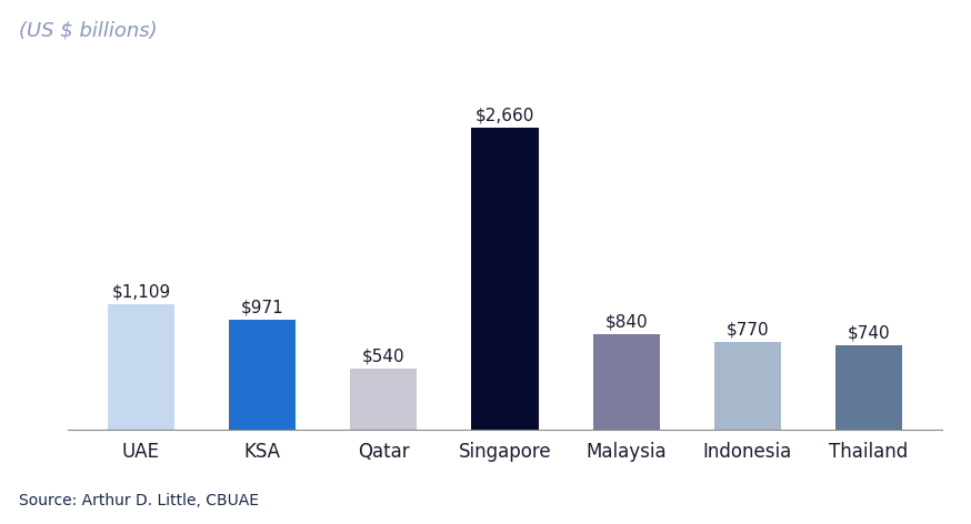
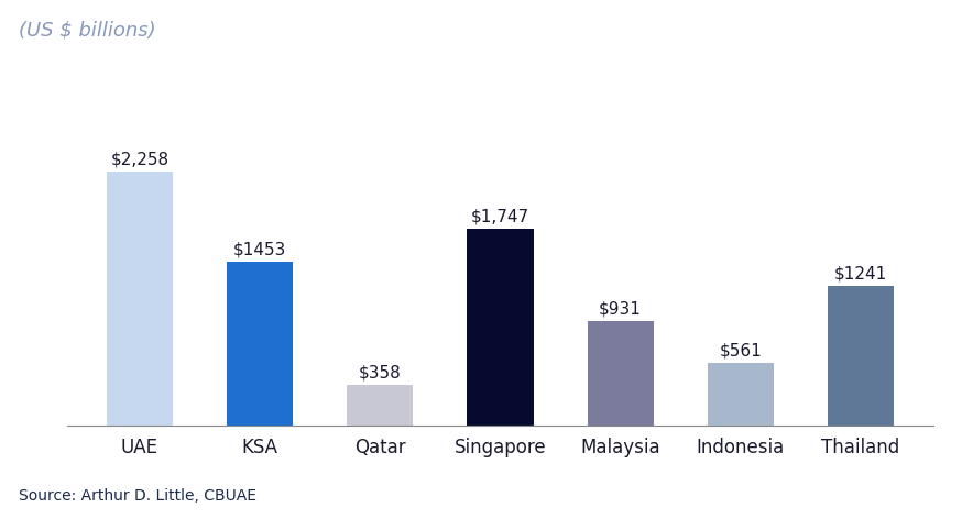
UAE: $1,109 -> $2,258
KSA: $971 -> $1453
Qatar: $540 -> $358
Singapore: $2,660 -> $1,747
Malaysia: $840 -> $931
Indonesia: $770 -> $561
Thailand: $740 -> $1241
